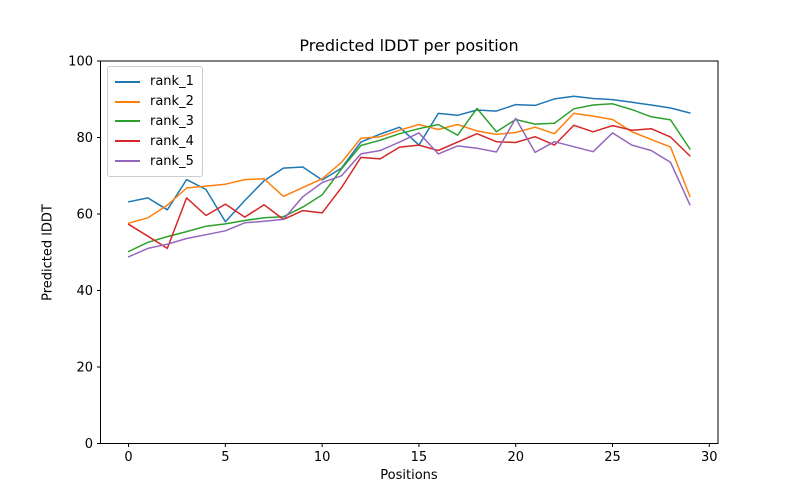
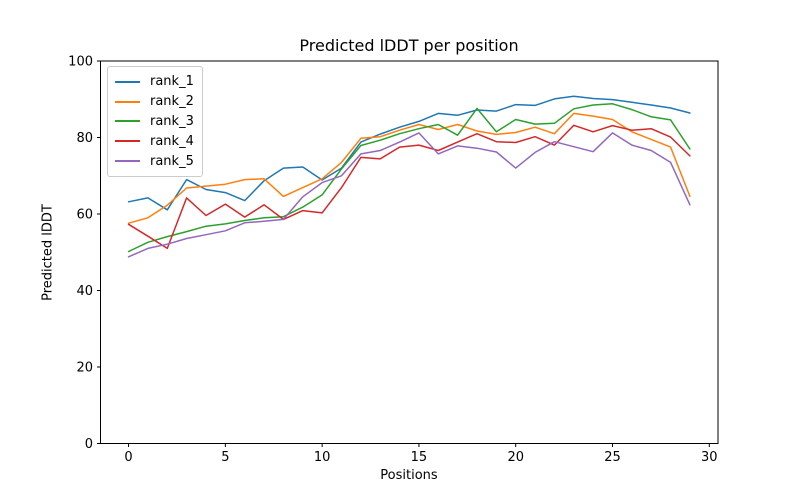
rank_1/5: 58 -> 66
rank_1/15: 78 -> 84
rank_5/20: 85 -> 72
